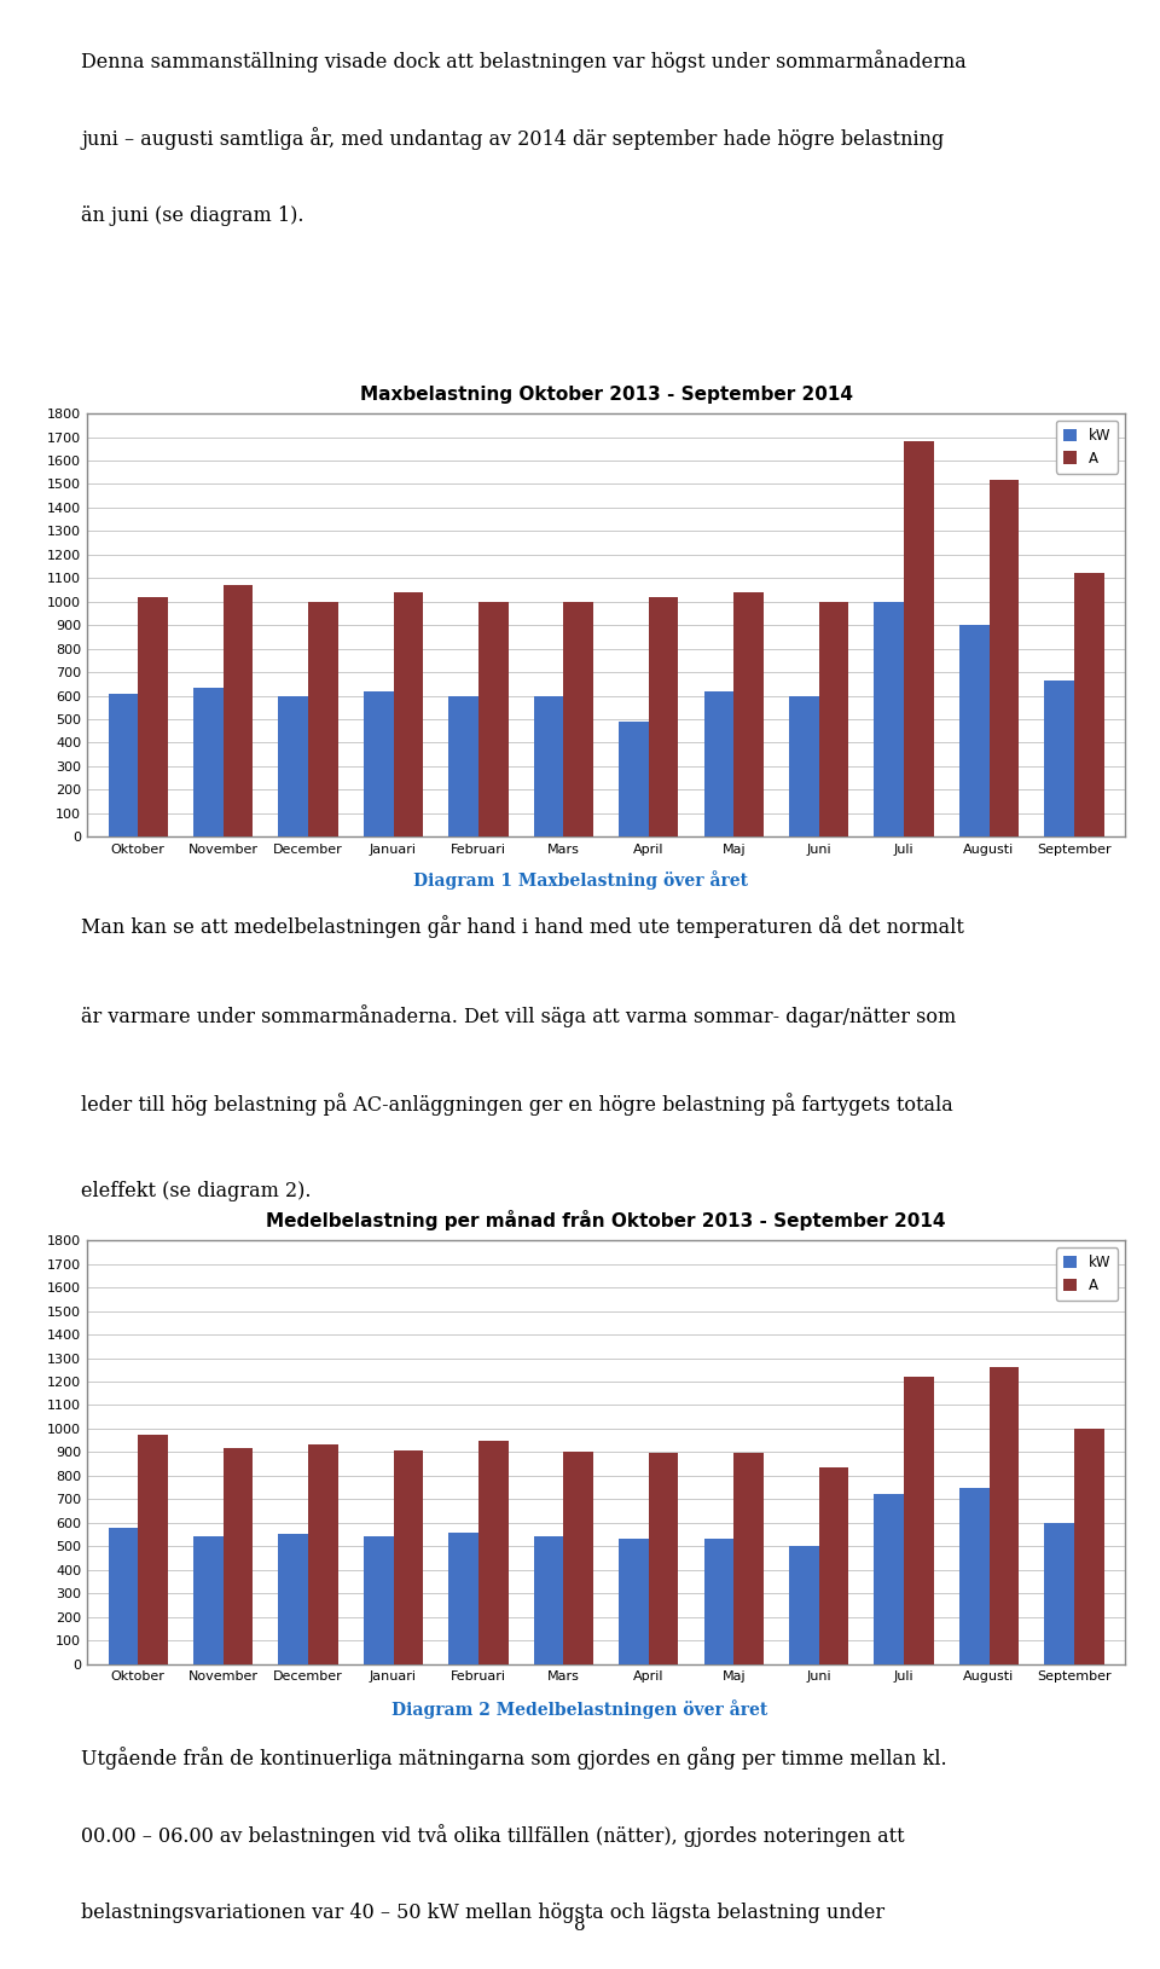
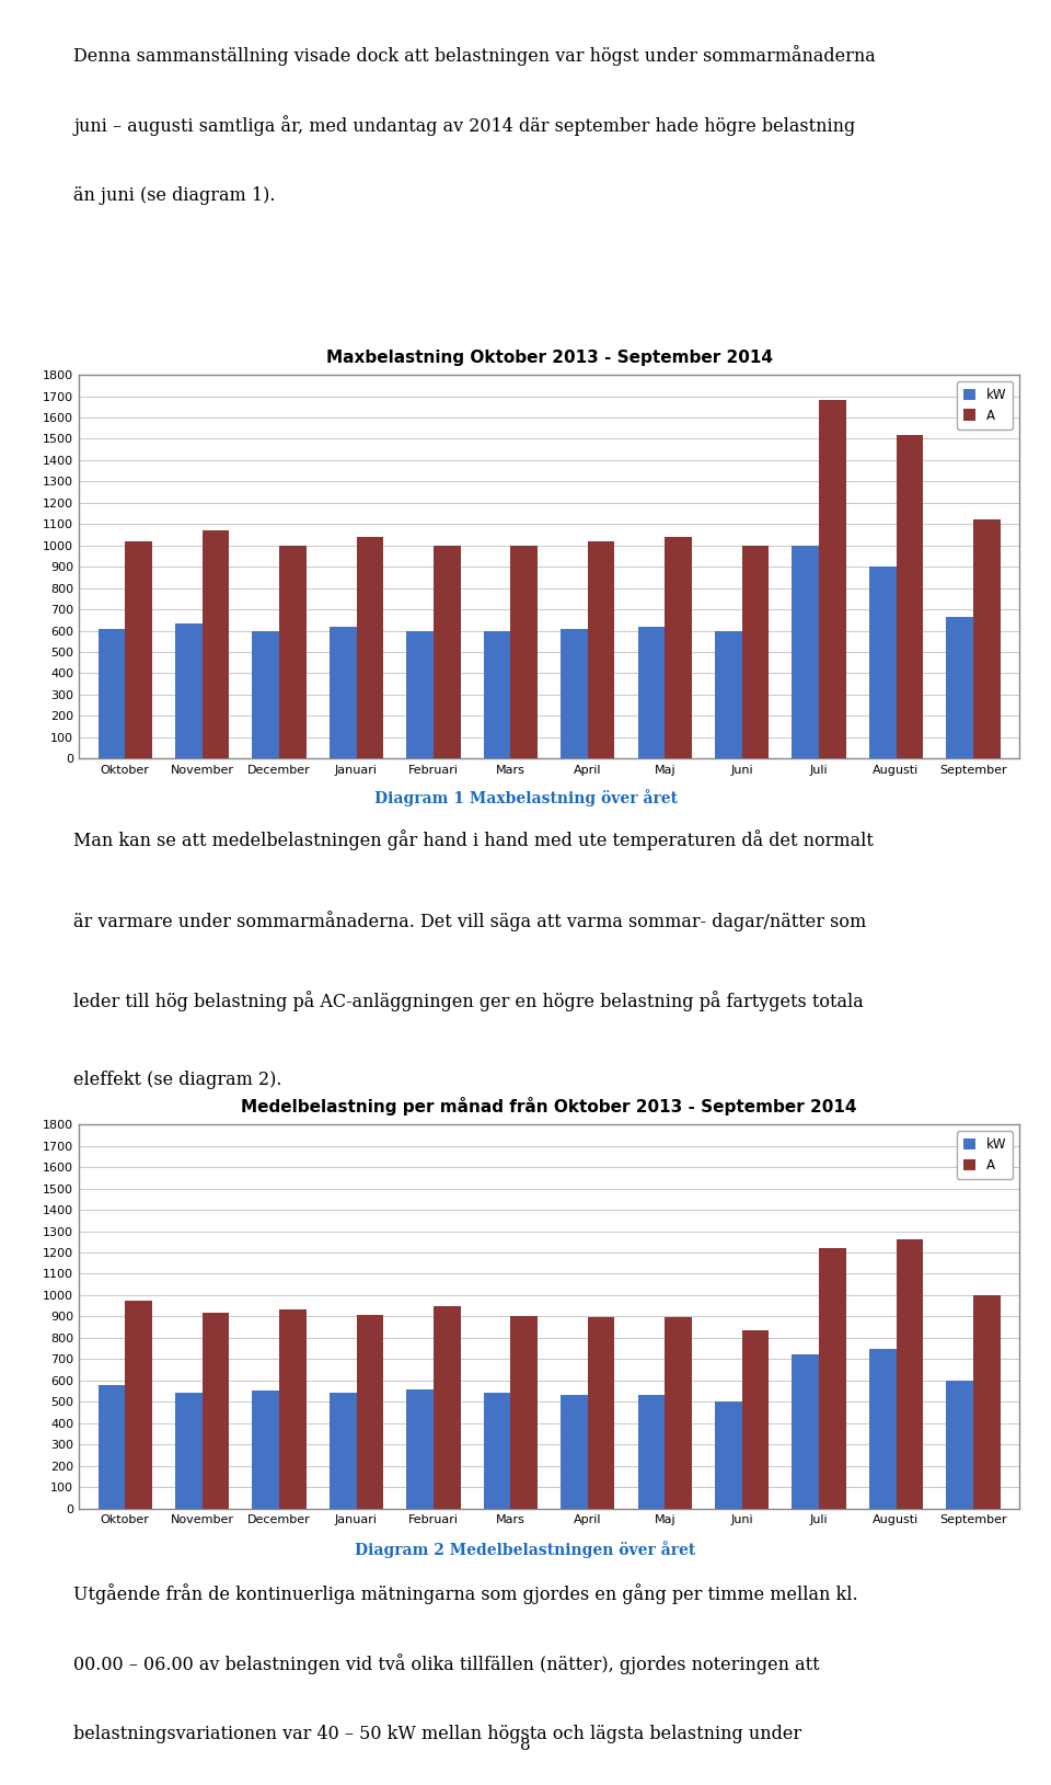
Maxbelastning Oktober 2013 - September 2014/kW/April: 490 -> 610
